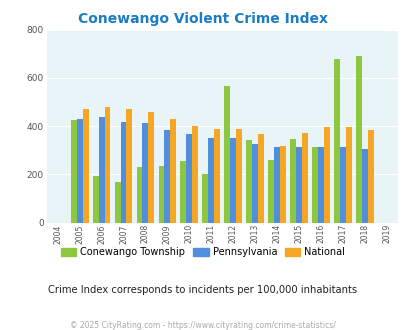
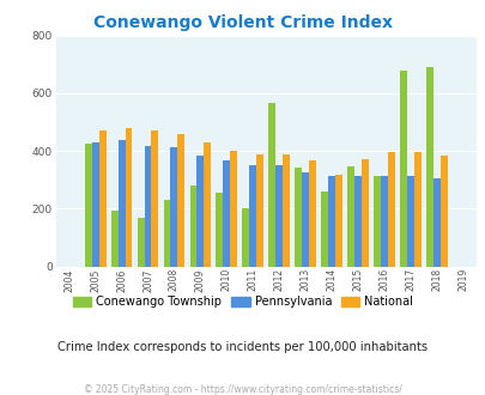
Conewango Township/2009: 235 -> 280
